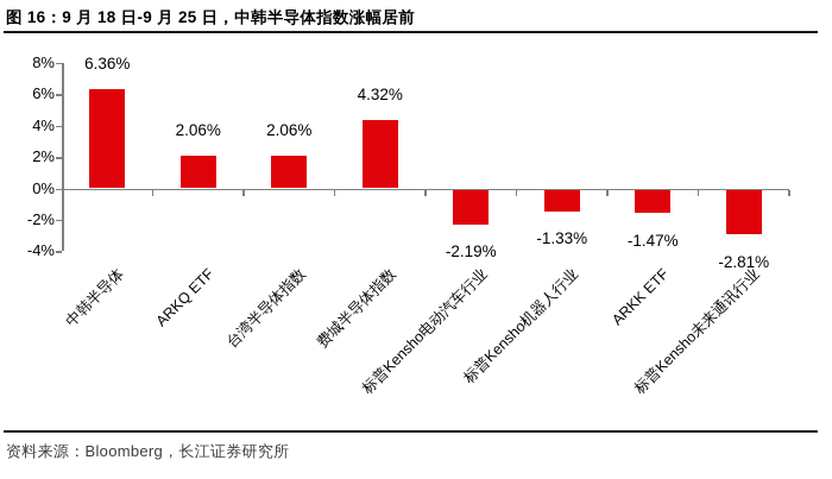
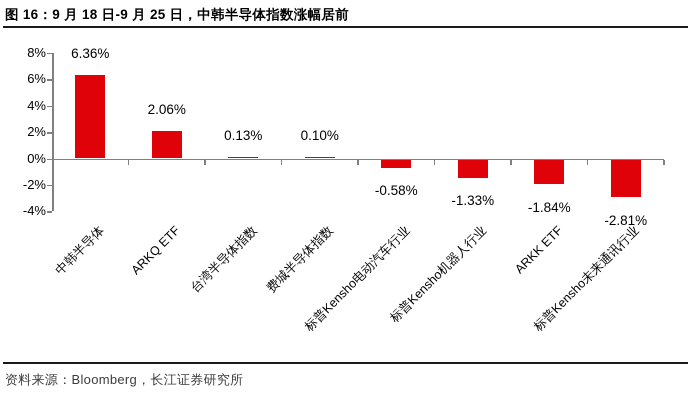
台湾半导体指数: 2.06% -> 0.13%
费城半导体指数: 4.32% -> 0.10%
标普Kensho电动汽车行业: -2.19% -> -0.58%
ARKK ETF: -1.47% -> -1.84%
